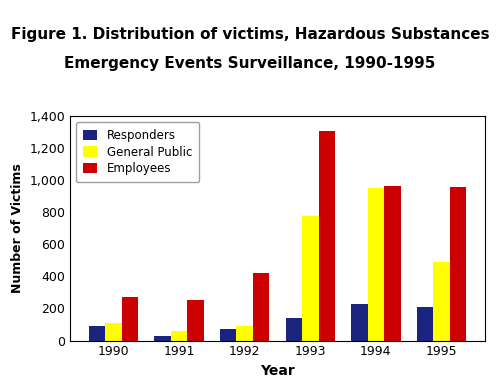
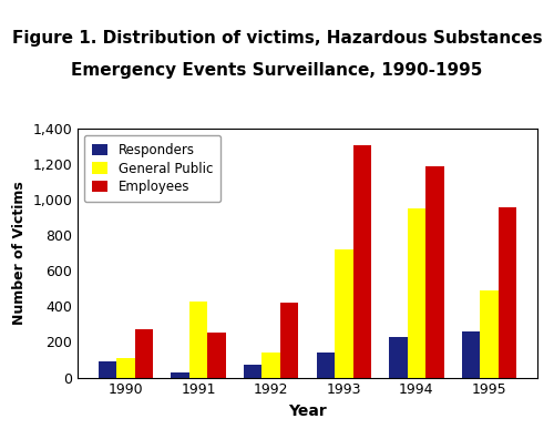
General Public/1991: 60 -> 430
General Public/1992: 90 -> 140
General Public/1993: 780 -> 720
Employees/1994: 960 -> 1,190
Responders/1995: 210 -> 260
